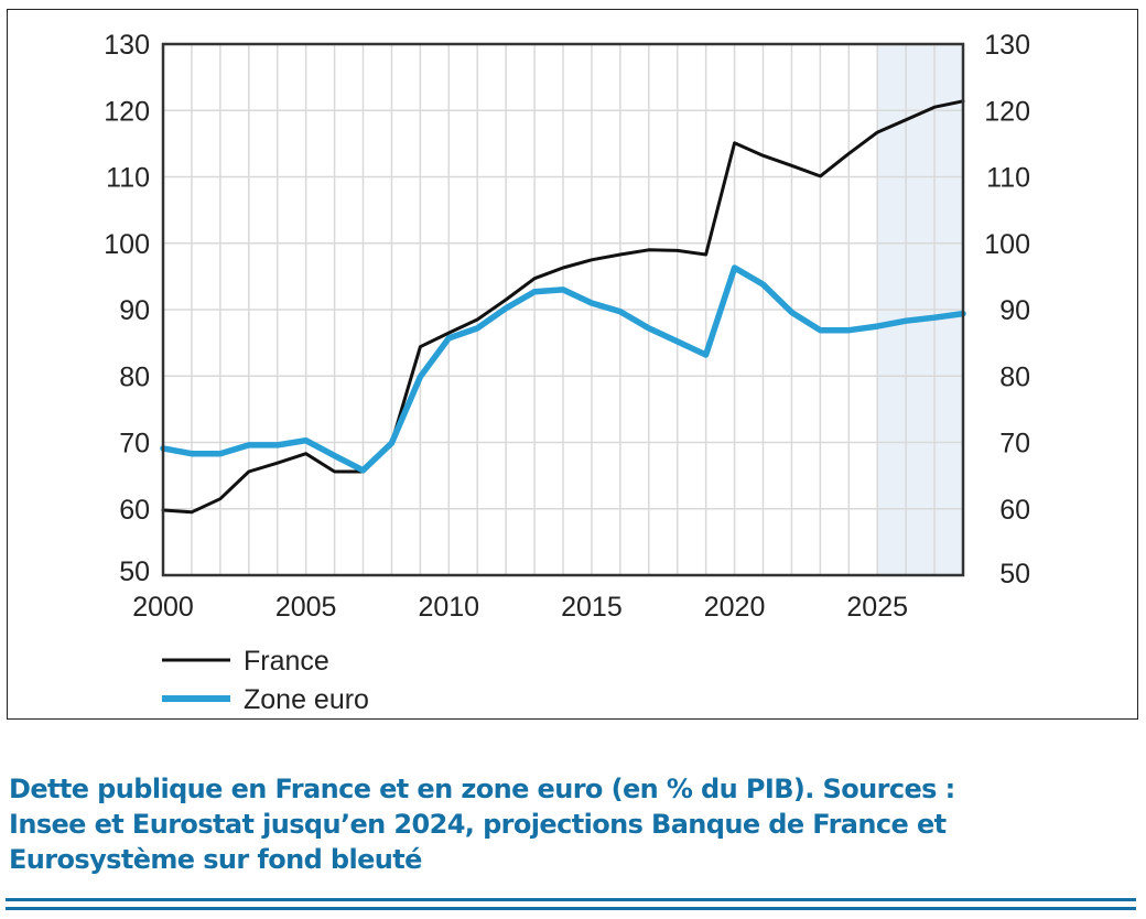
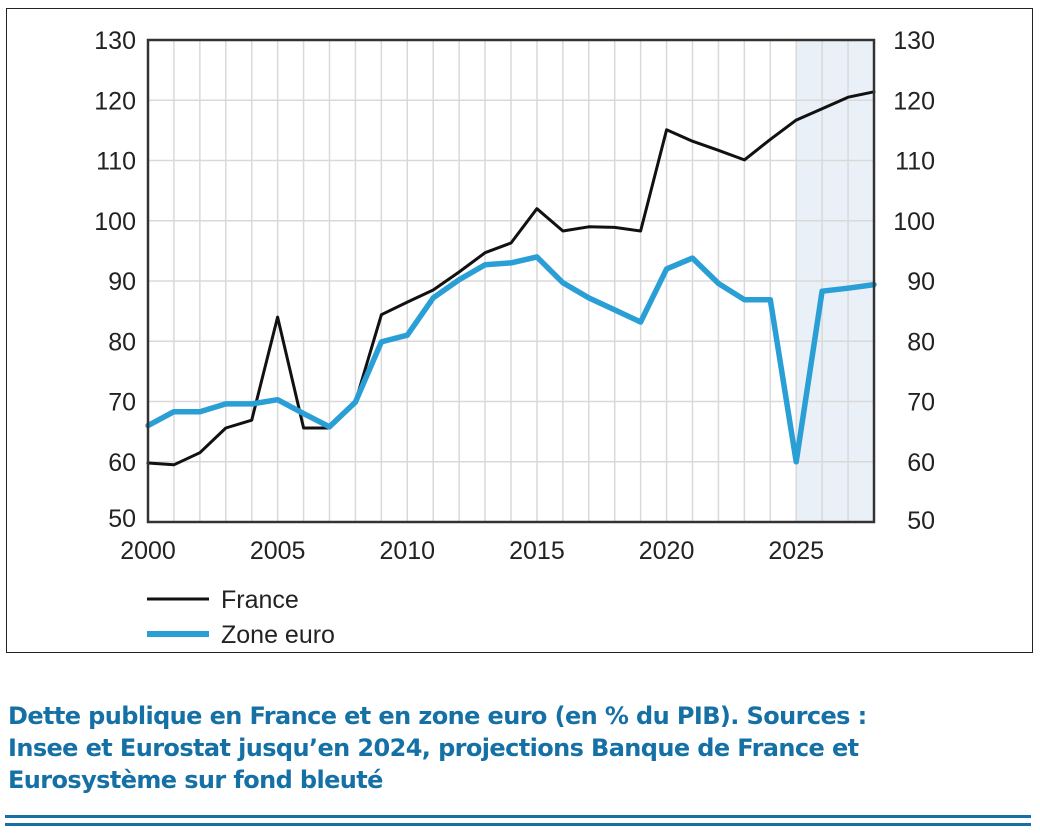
Zone euro/2000: 69 -> 66
France/2005: 68 -> 84
Zone euro/2010: 86 -> 81
France/2015: 98 -> 102
Zone euro/2015: 91 -> 94
Zone euro/2020: 96 -> 92
Zone euro/2025: 88 -> 60
